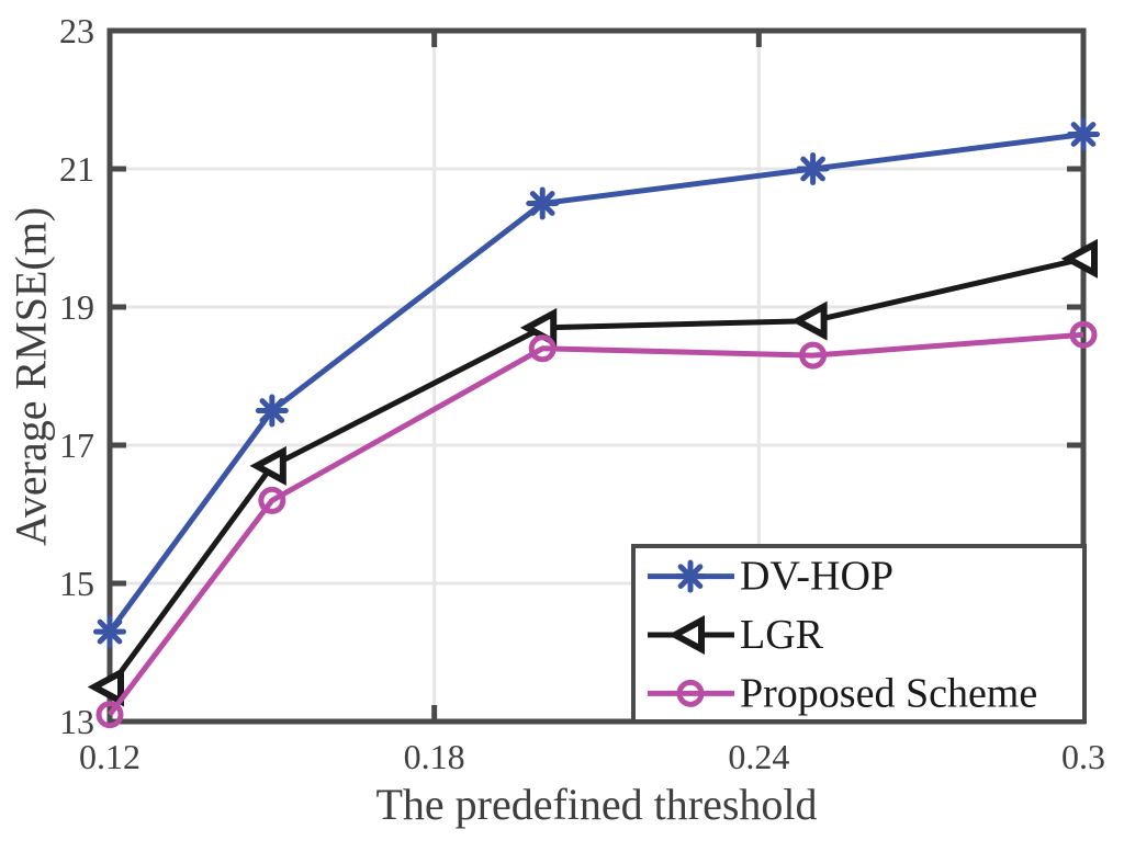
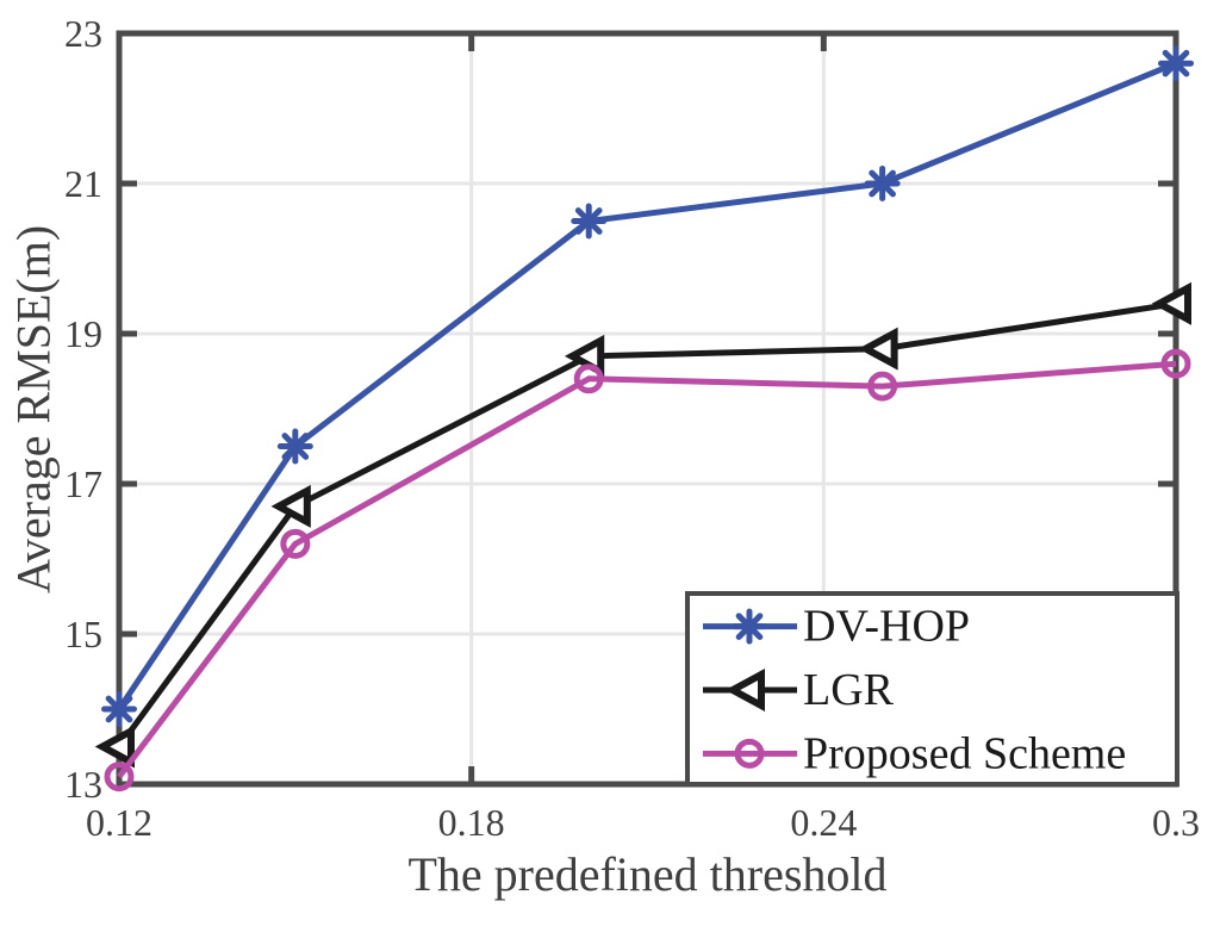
DV-HOP/0.12: 14.3 -> 14.0
DV-HOP/0.3: 21.5 -> 22.6
LGR/0.3: 19.7 -> 19.4
